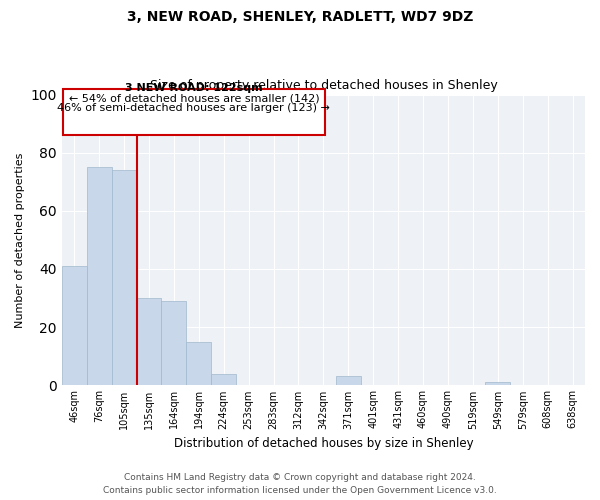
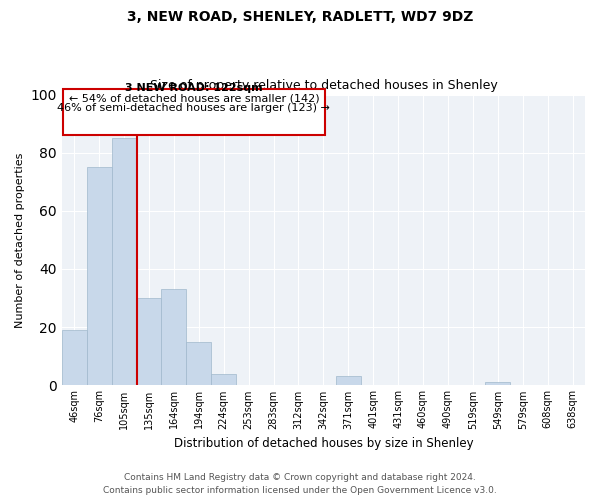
46sqm: 41 -> 19
105sqm: 74 -> 85
164sqm: 29 -> 33
